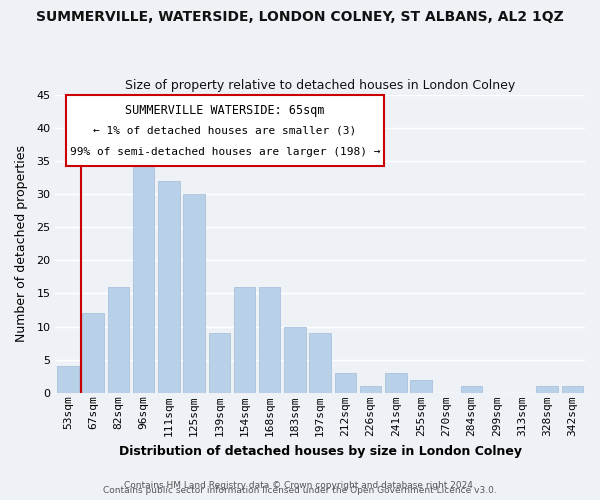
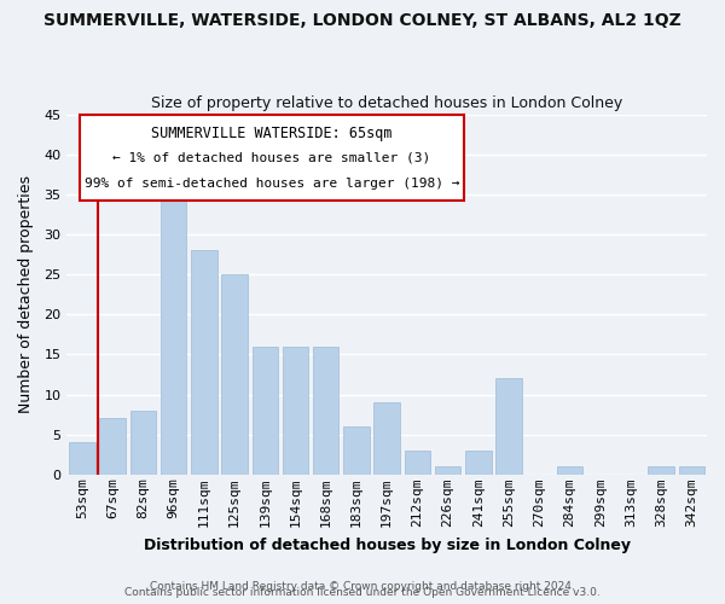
67sqm: 12 -> 7
82sqm: 16 -> 8
111sqm: 32 -> 28
125sqm: 30 -> 25
139sqm: 9 -> 16
183sqm: 10 -> 6
255sqm: 2 -> 12
